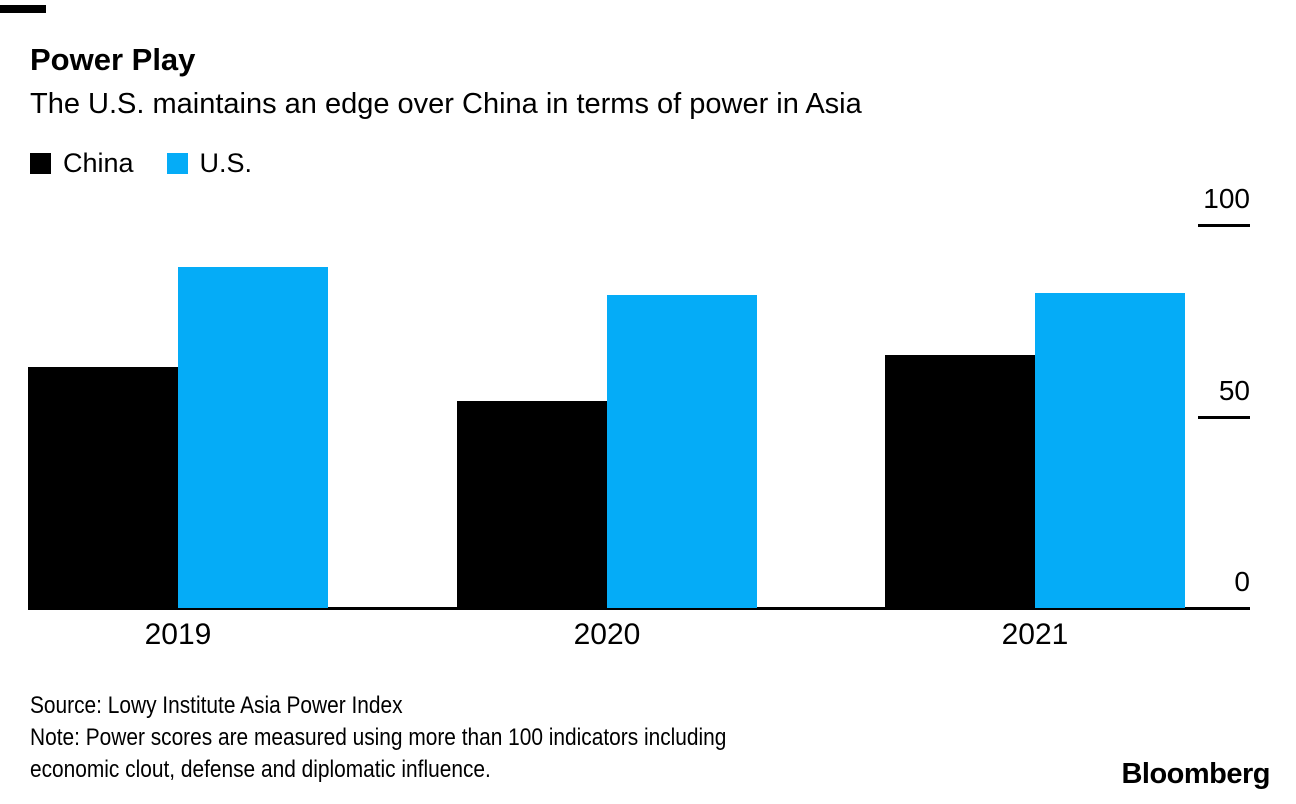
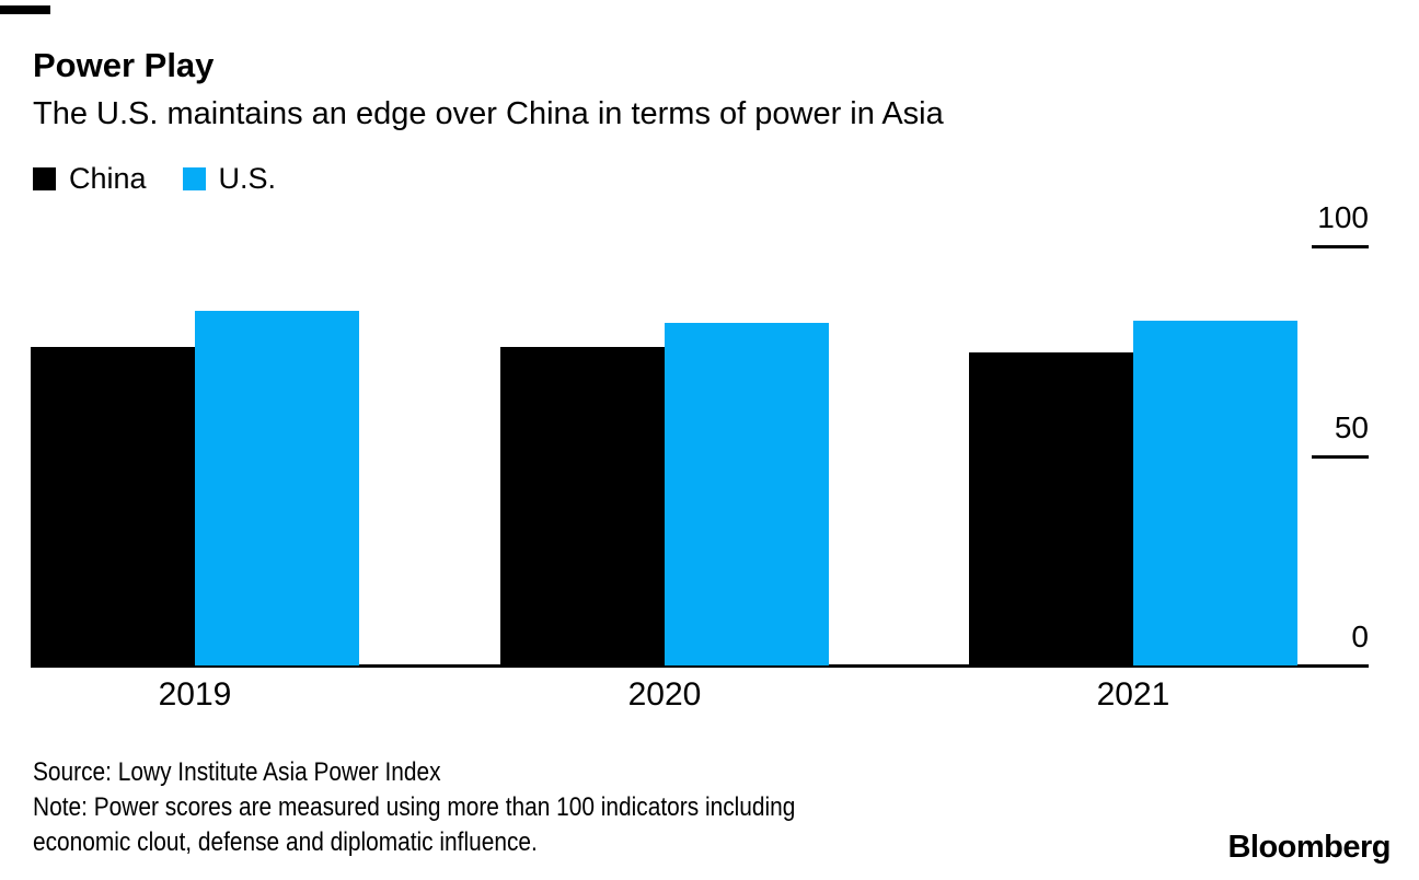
China/2019: 63 -> 76
U.S./2019: 89 -> 84
China/2020: 54 -> 76
China/2021: 66 -> 75
